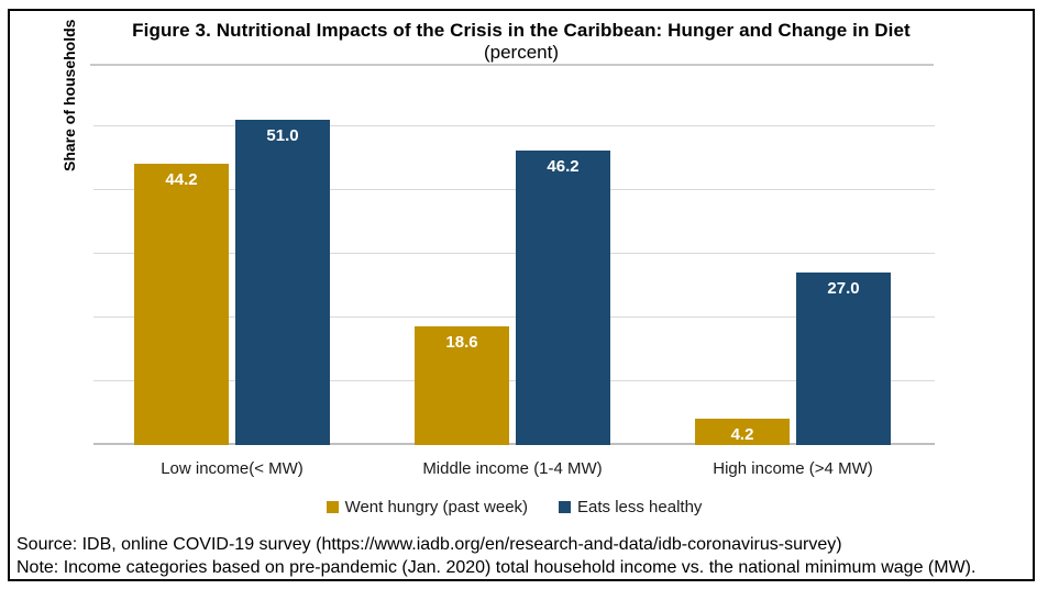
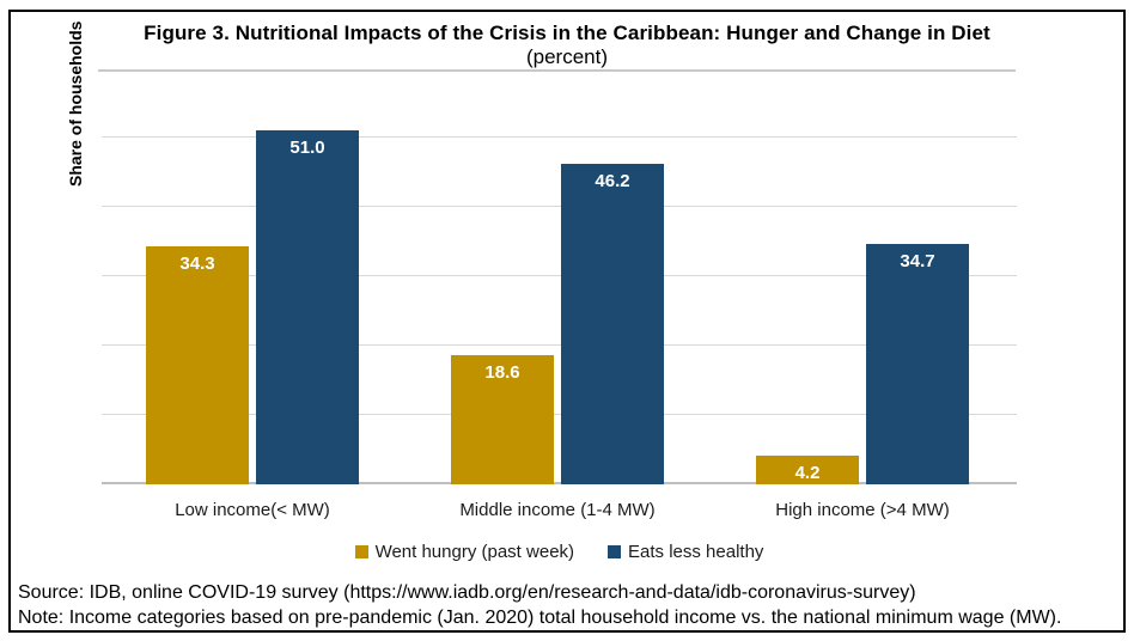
Went hungry (past week)/Low income(< MW): 44.2 -> 34.3
Eats less healthy/High income (>4 MW): 27.0 -> 34.7
